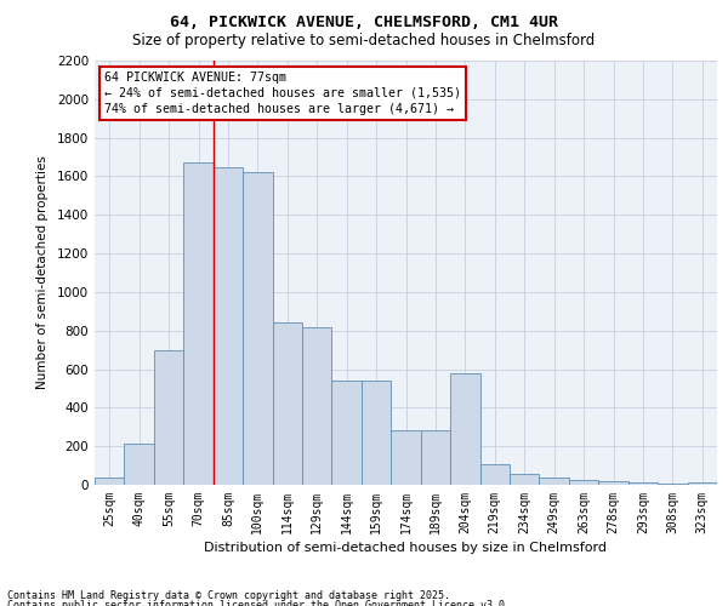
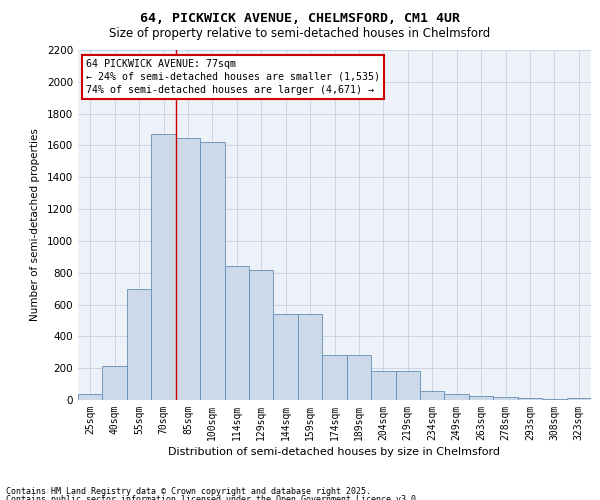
204sqm: 580 -> 180
219sqm: 110 -> 180
